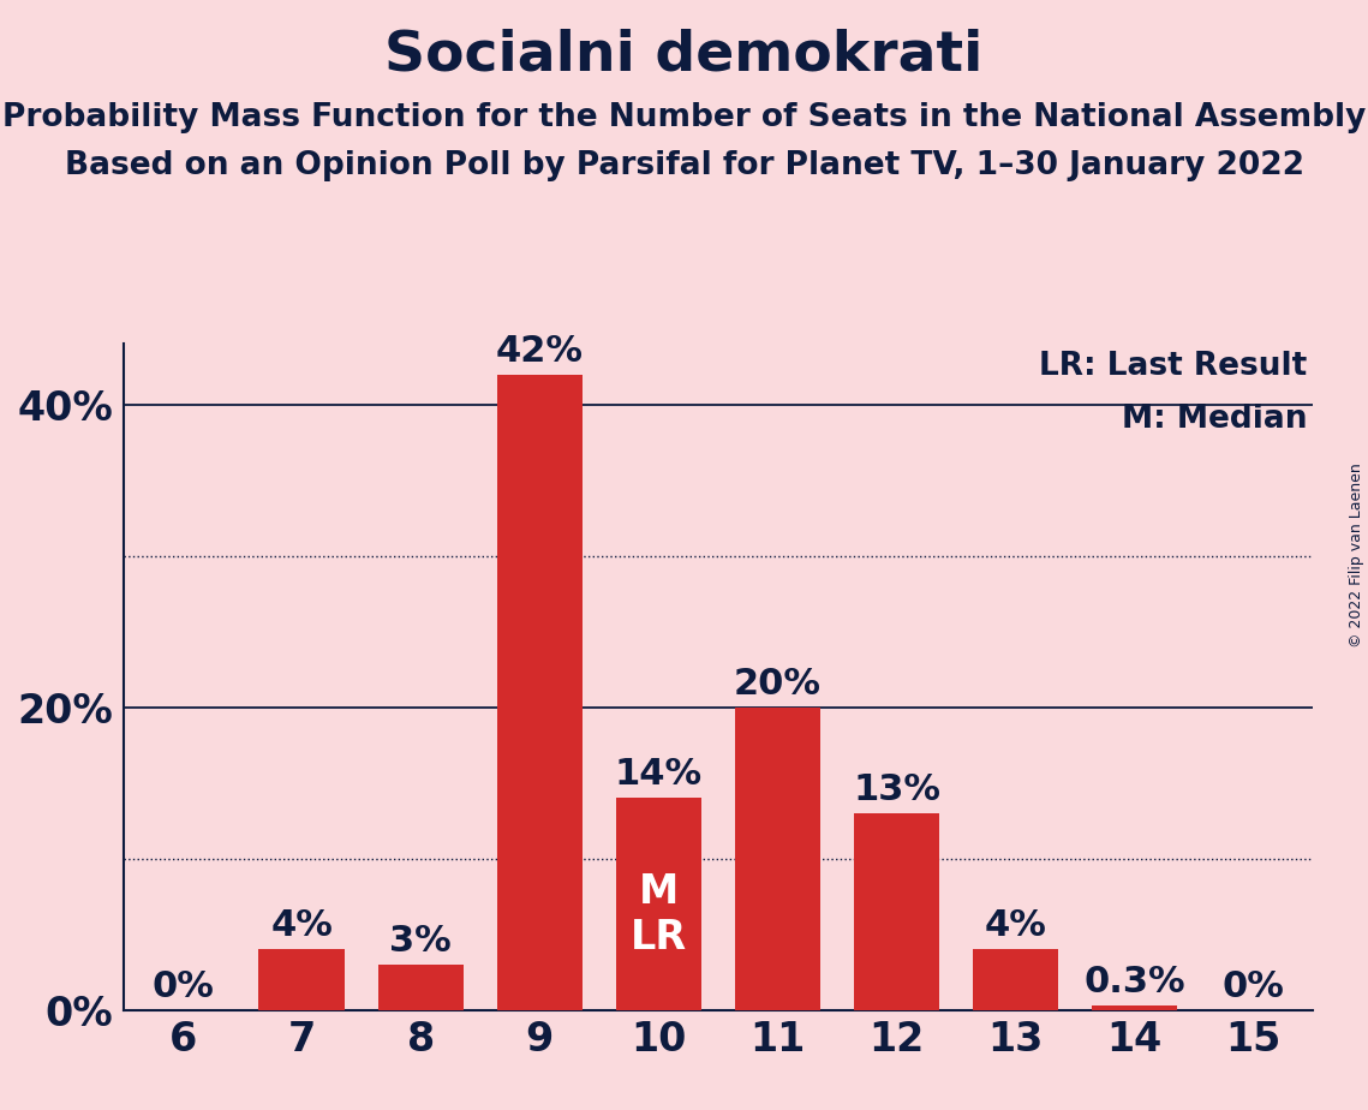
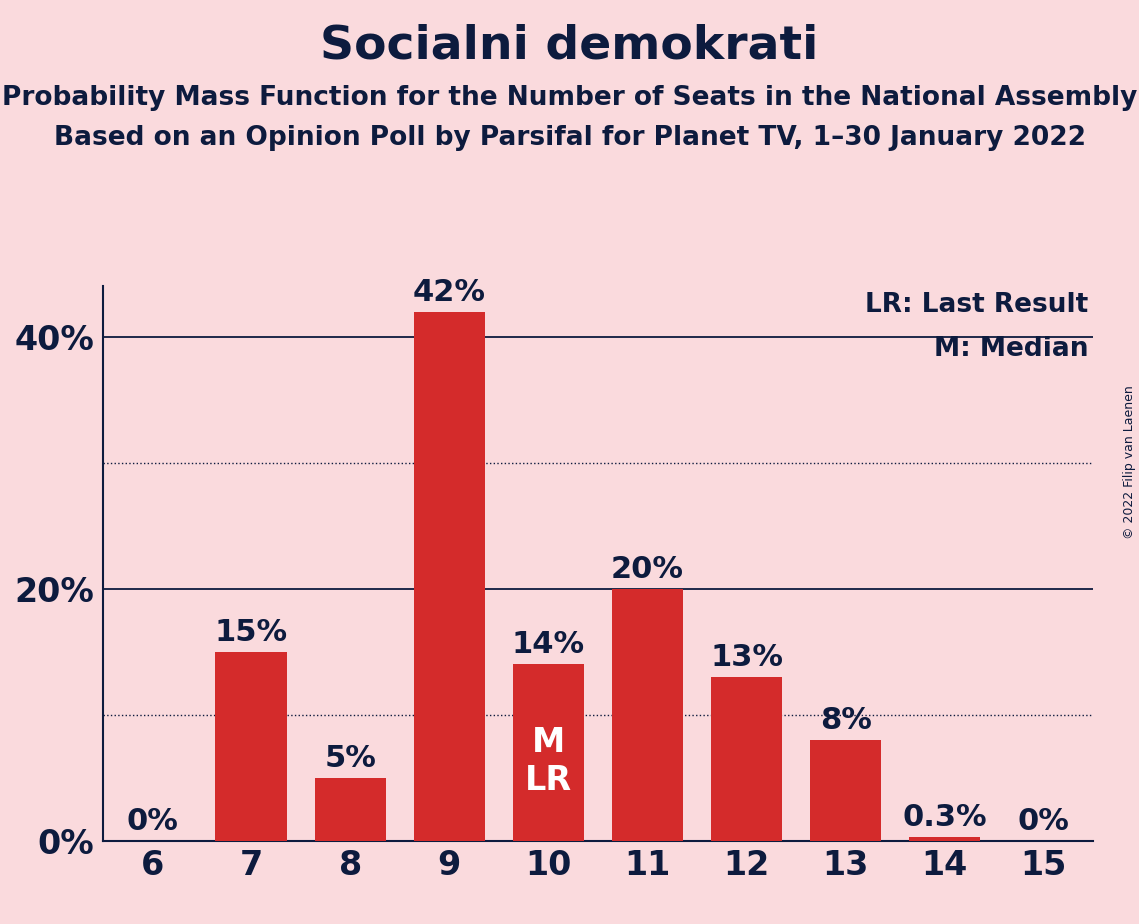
7: 4% -> 15%
8: 3% -> 5%
13: 4% -> 8%
